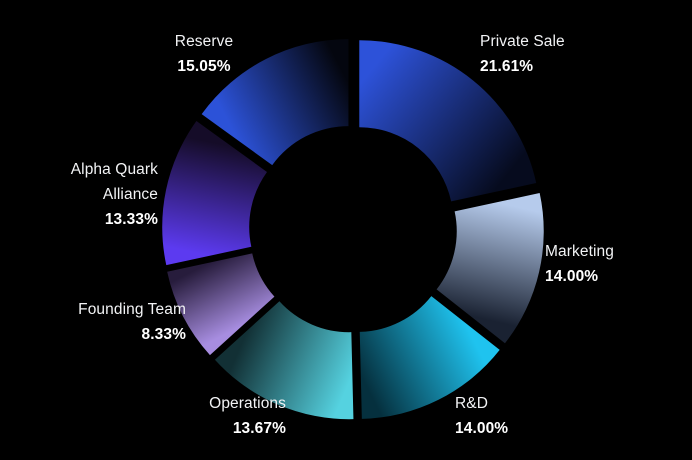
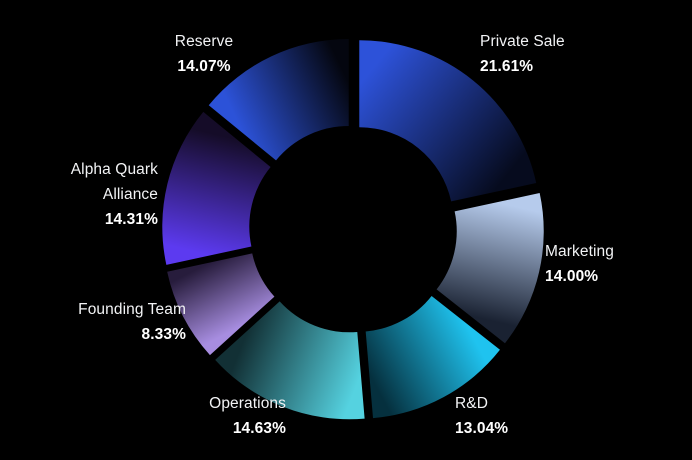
R&D: 14.00% -> 13.04%
Operations: 13.67% -> 14.63%
Alpha Quark Alliance: 13.33% -> 14.31%
Reserve: 15.05% -> 14.07%
